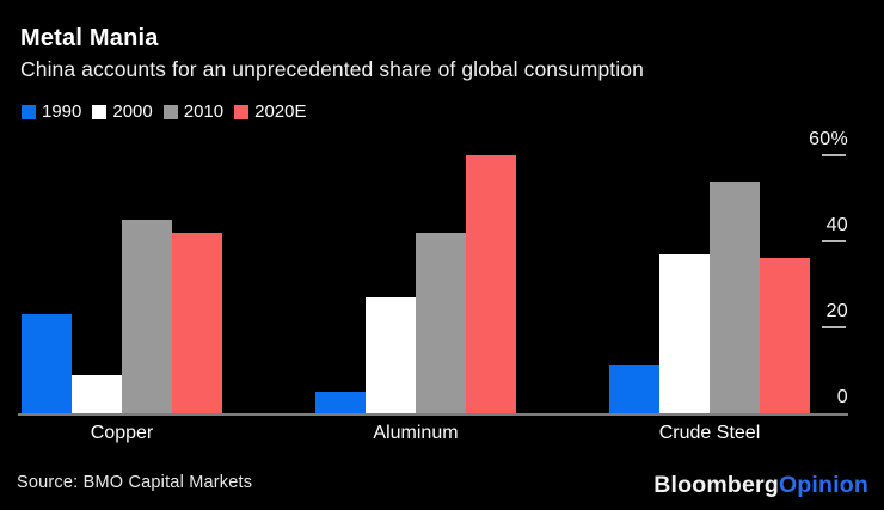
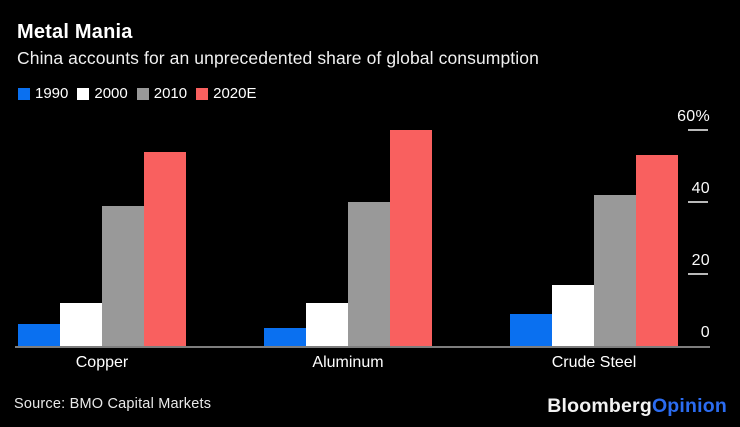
1990/Copper: 23% -> 6%
2000/Copper: 9% -> 12%
2010/Copper: 45% -> 39%
2020E/Copper: 42% -> 54%
2000/Aluminum: 27% -> 12%
2010/Aluminum: 42% -> 40%
1990/Crude Steel: 11% -> 9%
2000/Crude Steel: 37% -> 17%
2010/Crude Steel: 54% -> 42%
2020E/Crude Steel: 36% -> 53%
